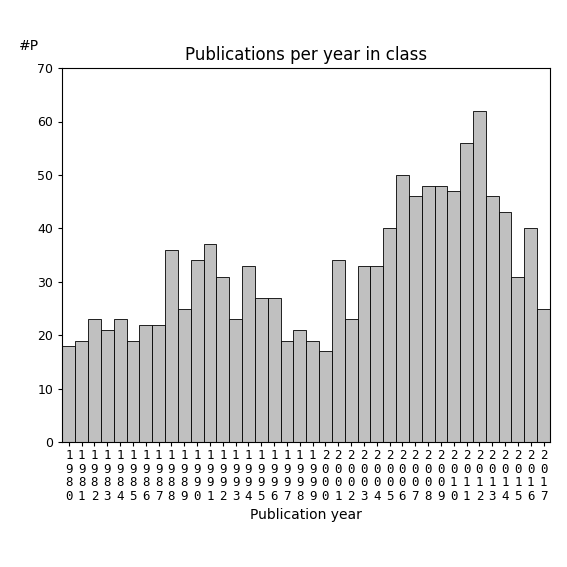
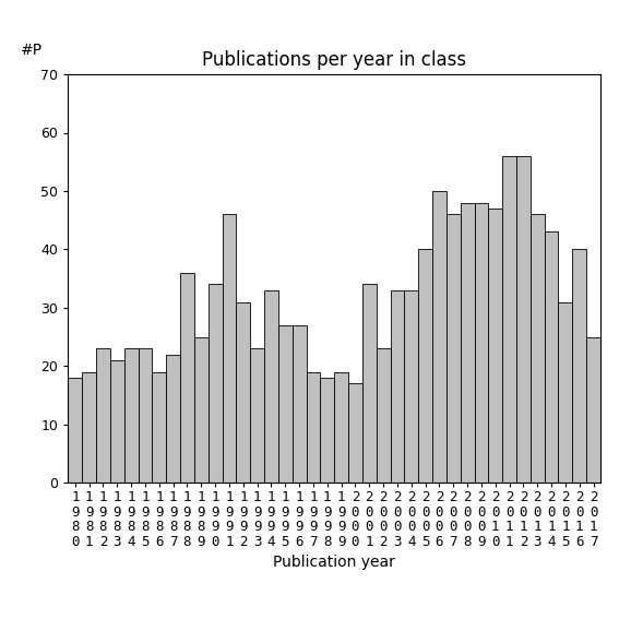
1 9 8 5: 19 -> 23
1 9 8 6: 22 -> 19
1 9 9 1: 37 -> 46
1 9 9 8: 21 -> 18
2 0 1 2: 62 -> 56
